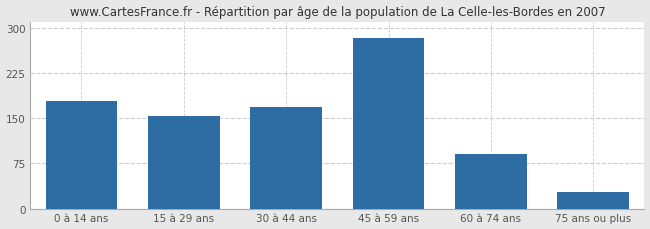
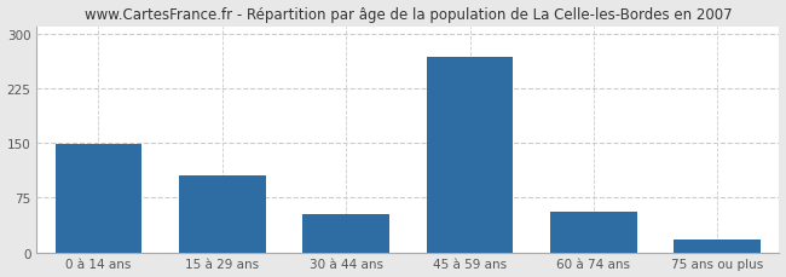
0 à 14 ans: 178 -> 148
15 à 29 ans: 153 -> 106
30 à 44 ans: 168 -> 52
45 à 59 ans: 283 -> 268
60 à 74 ans: 90 -> 56
75 ans ou plus: 28 -> 18
